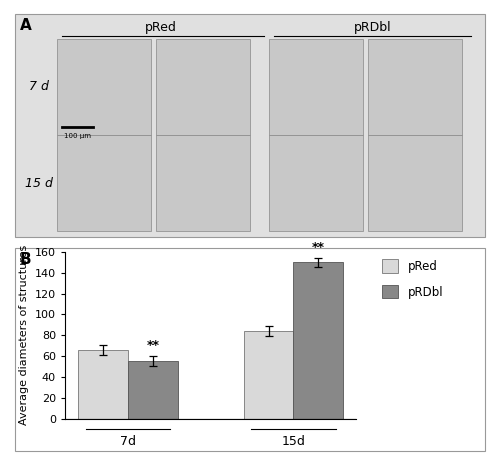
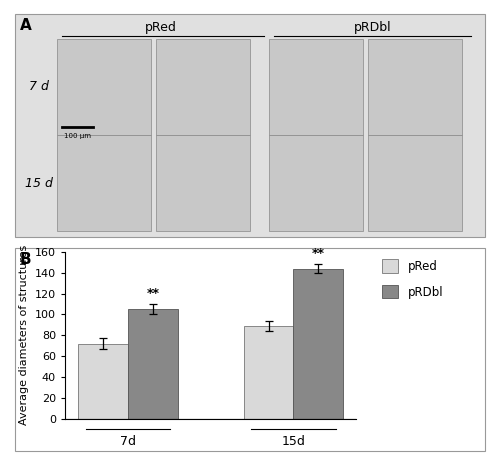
pRed/7d: 66 -> 72
pRDbl/7d: 55 -> 105
pRed/15d: 84 -> 89
pRDbl/15d: 150 -> 144
